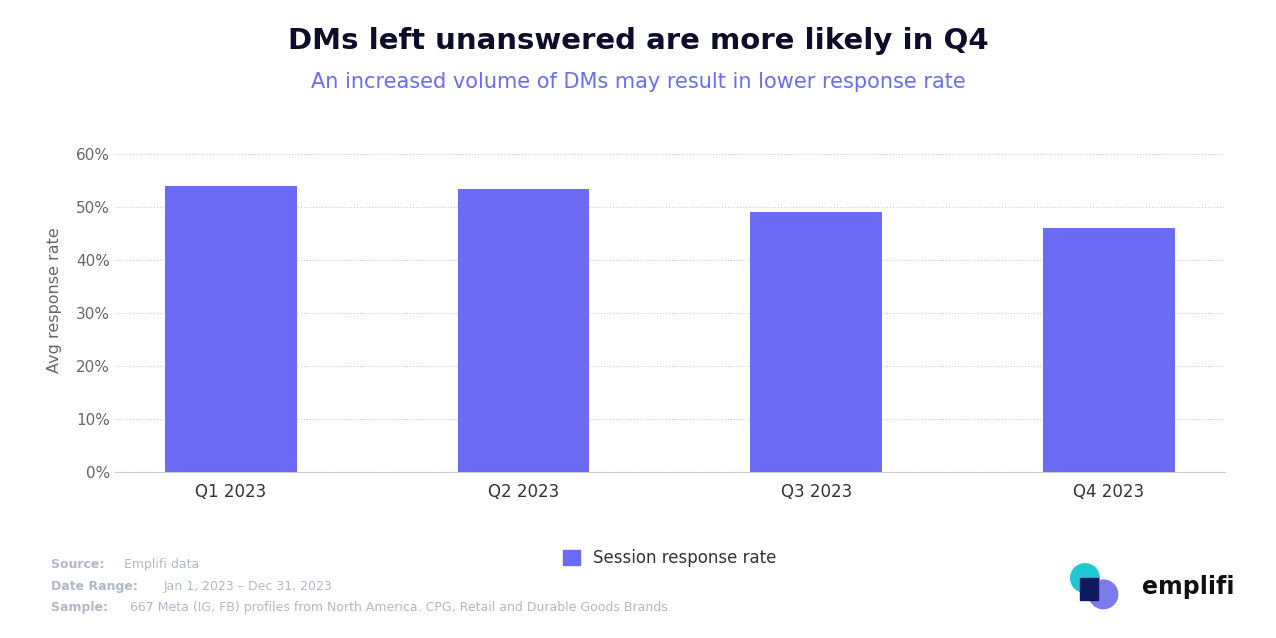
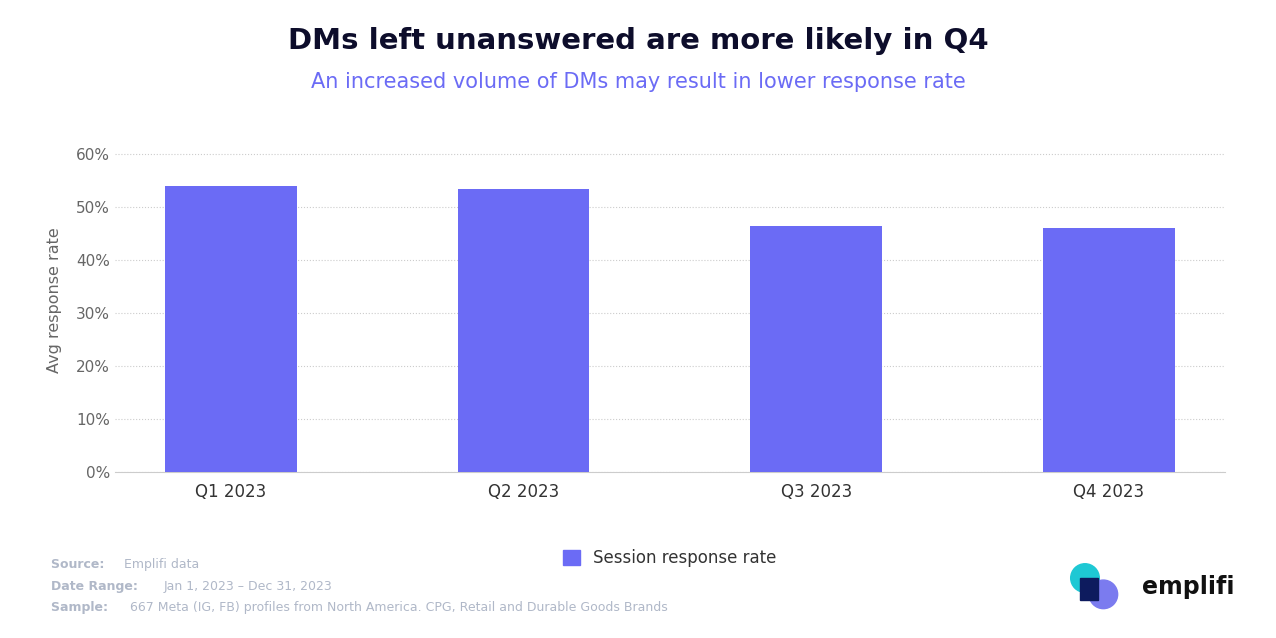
Q3 2023: 49.1% -> 46.4%
